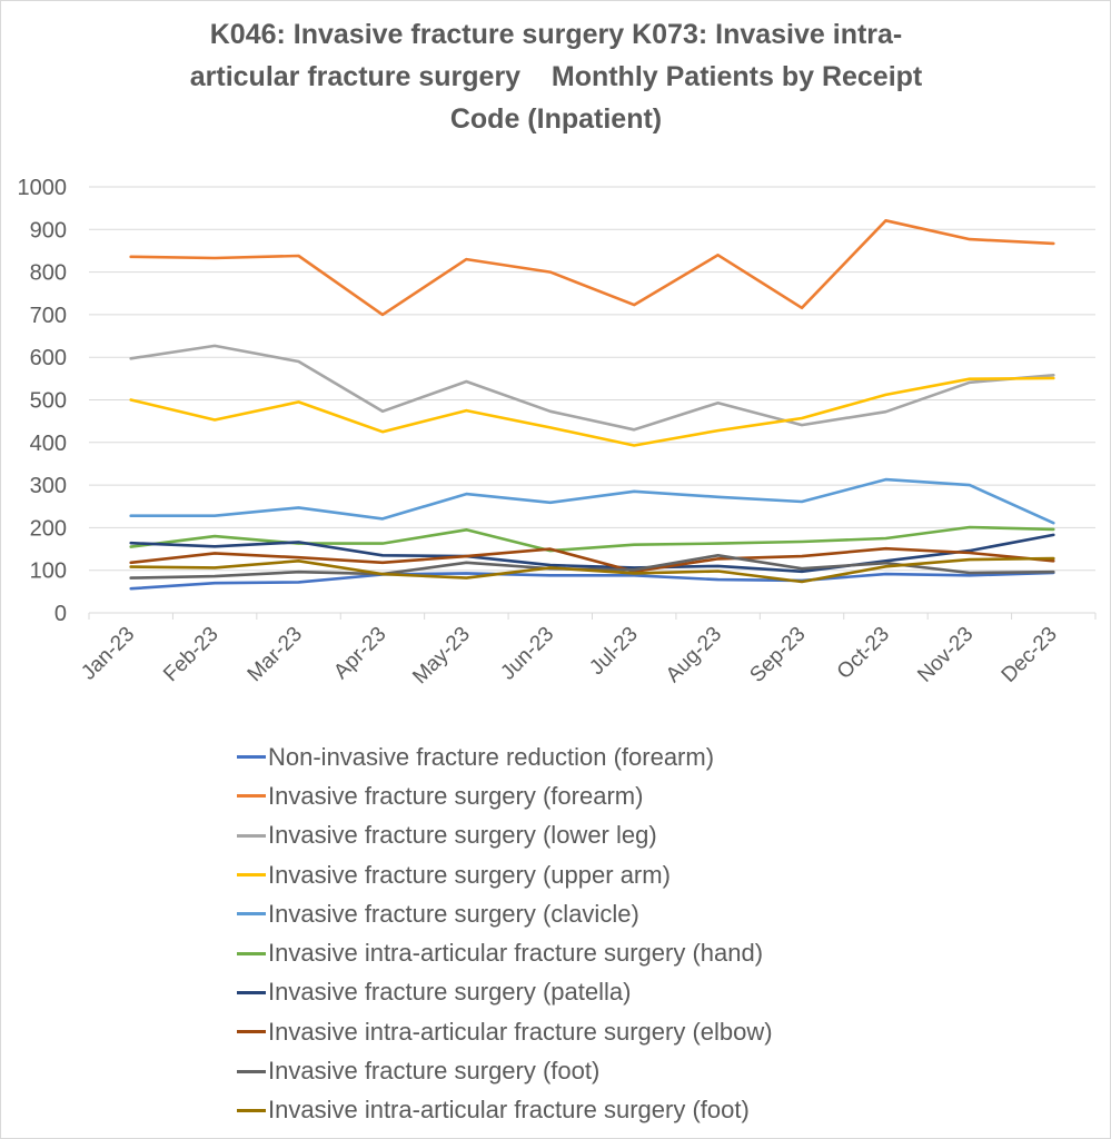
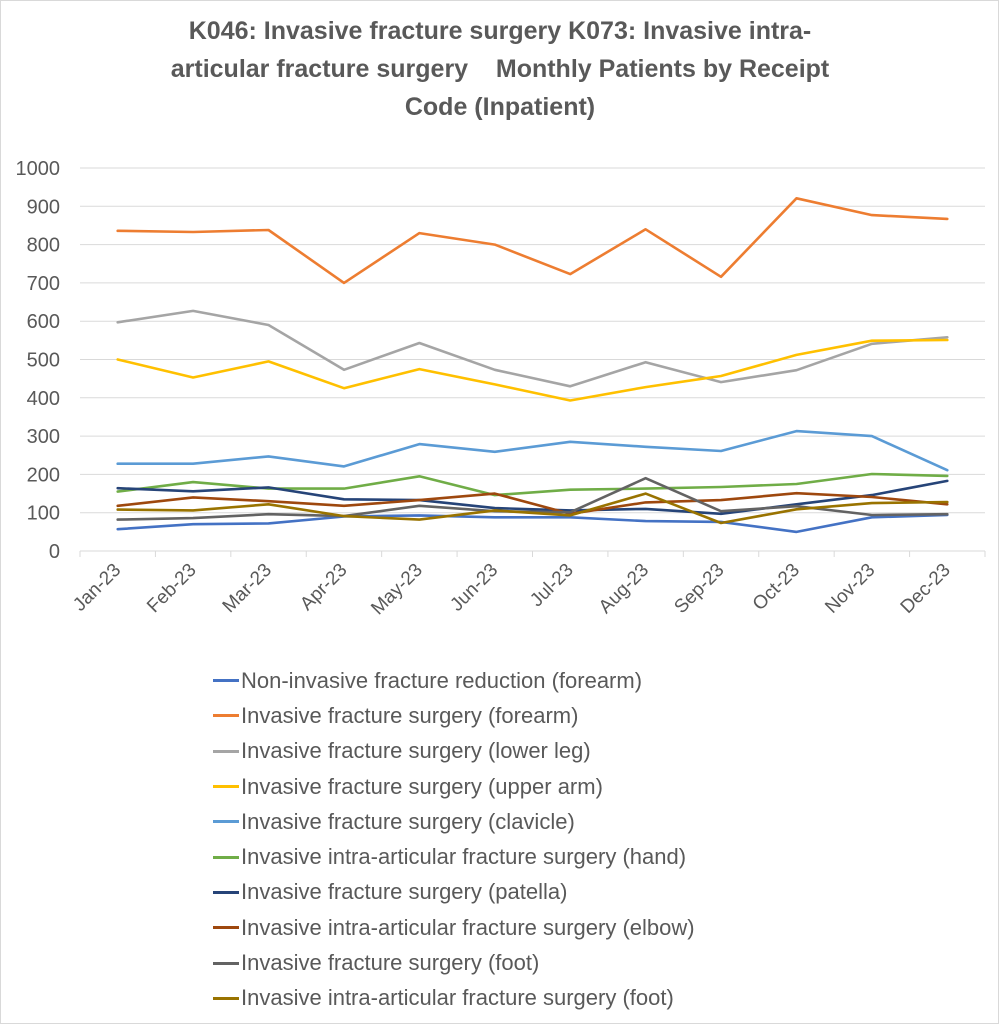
Invasive fracture surgery (foot)/Aug-23: 140 -> 190
Invasive intra-articular fracture surgery (foot)/Aug-23: 100 -> 150
Non-invasive fracture reduction (forearm)/Oct-23: 90 -> 50
